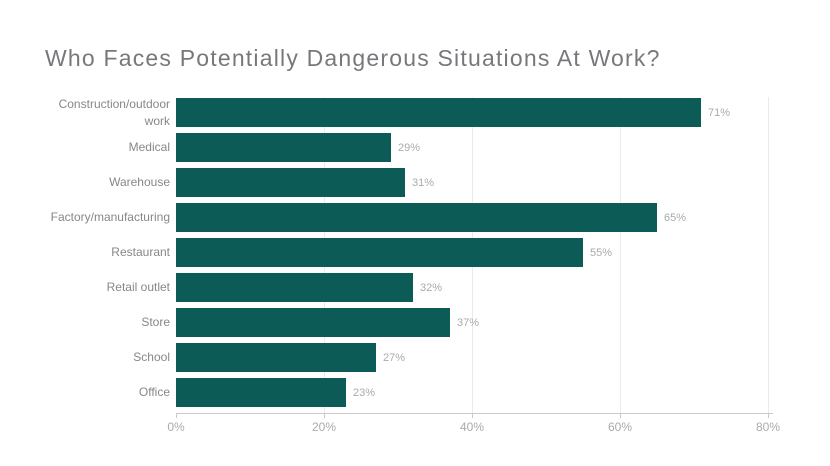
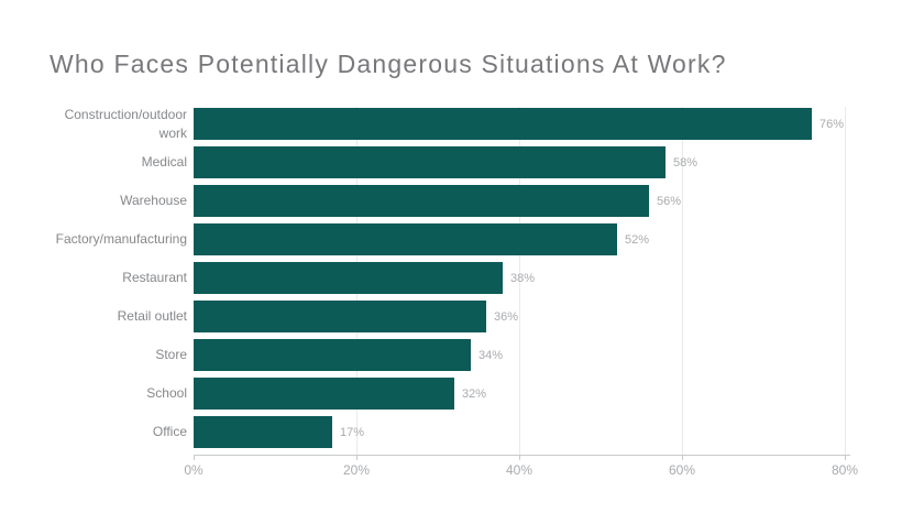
Construction/outdoor work: 71% -> 76%
Medical: 29% -> 58%
Warehouse: 31% -> 56%
Factory/manufacturing: 65% -> 52%
Restaurant: 55% -> 38%
Retail outlet: 32% -> 36%
Store: 37% -> 34%
School: 27% -> 32%
Office: 23% -> 17%
